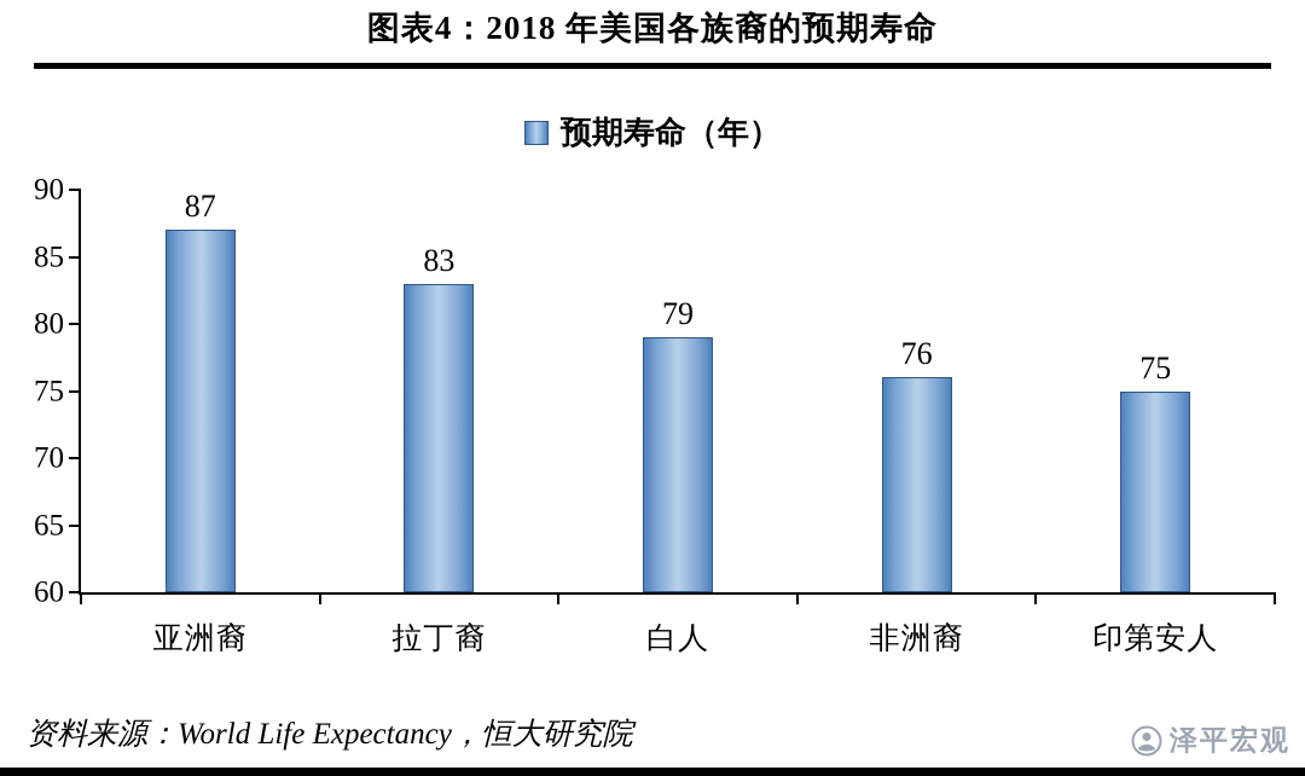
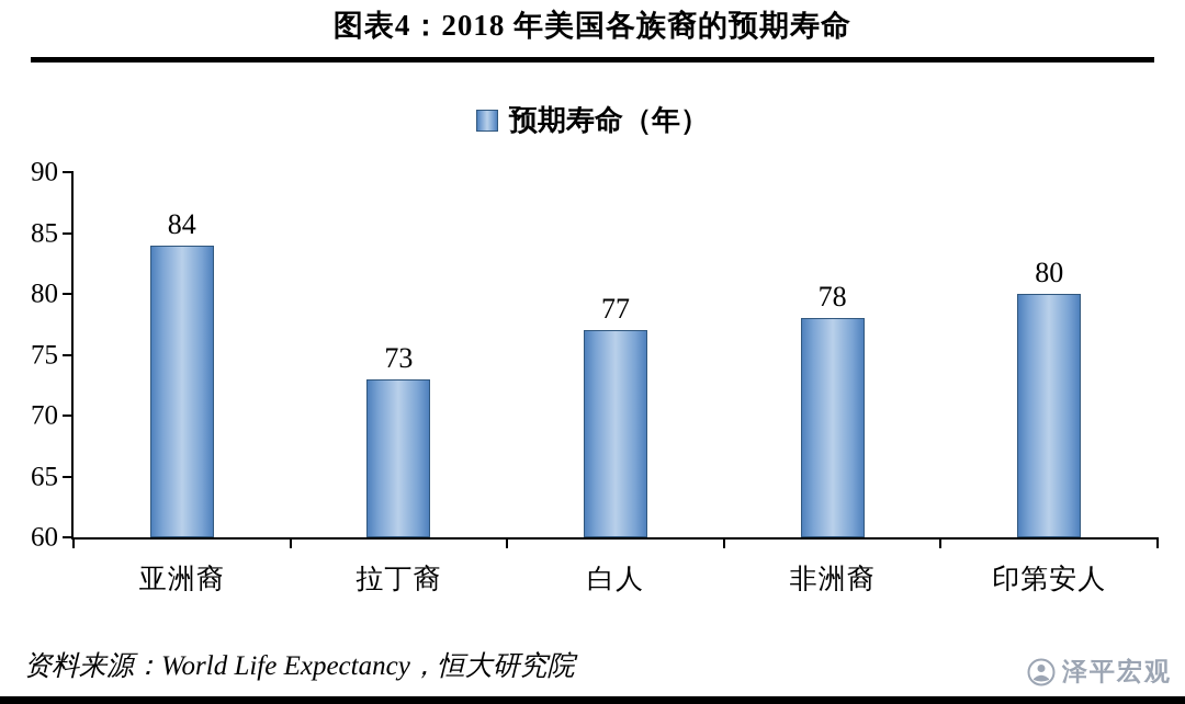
亚洲裔: 87 -> 84
拉丁裔: 83 -> 73
白人: 79 -> 77
非洲裔: 76 -> 78
印第安人: 75 -> 80
